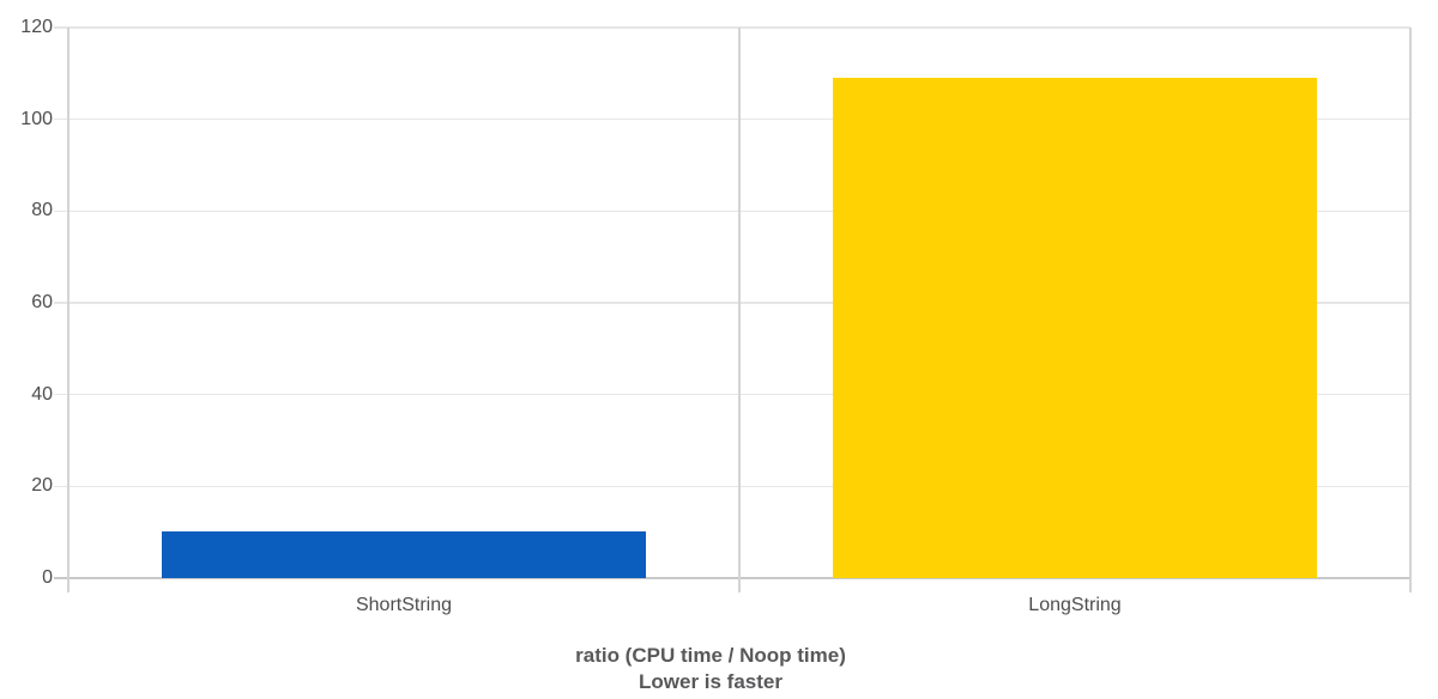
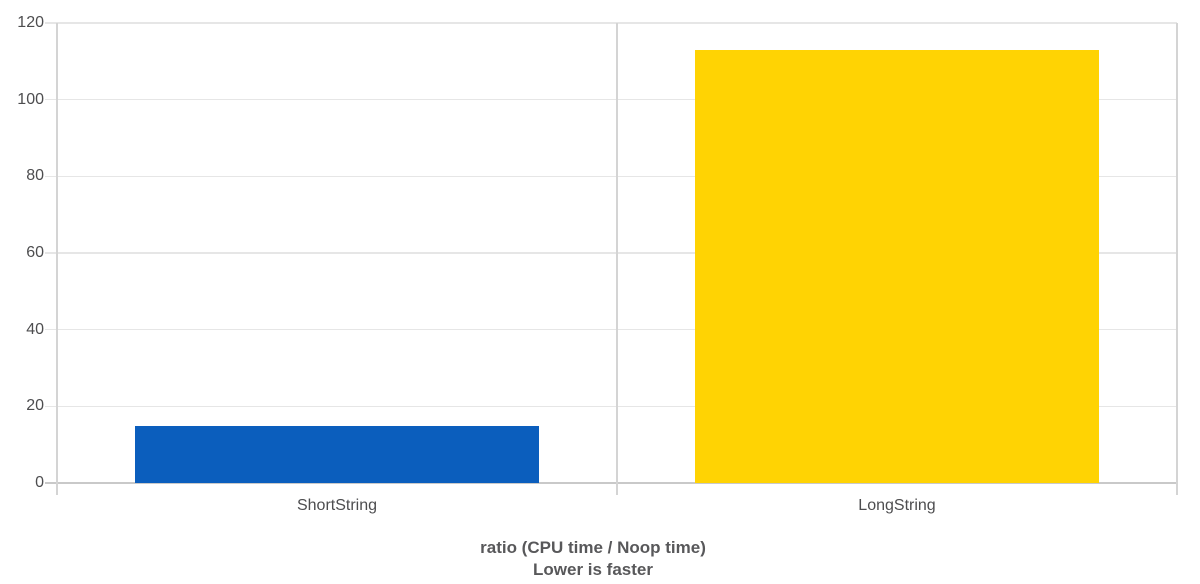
ShortString: 10 -> 15
LongString: 109 -> 113
